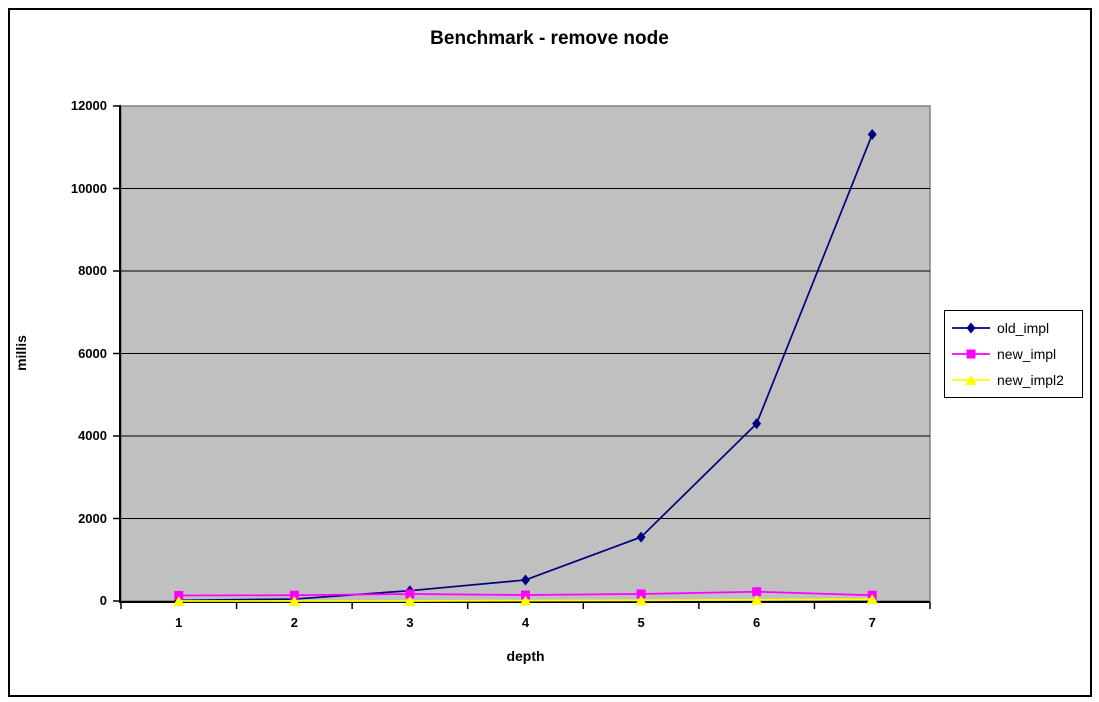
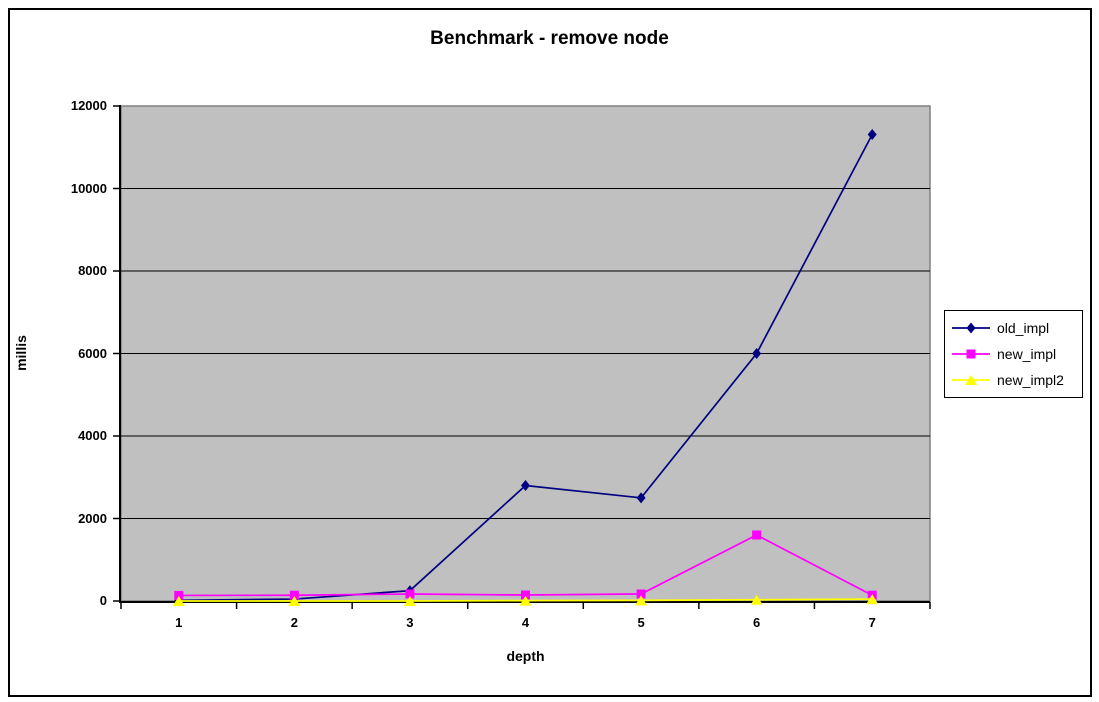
old_impl/4: 500 -> 2800
old_impl/5: 1600 -> 2500
old_impl/6: 4300 -> 6000
new_impl/6: 200 -> 1600
